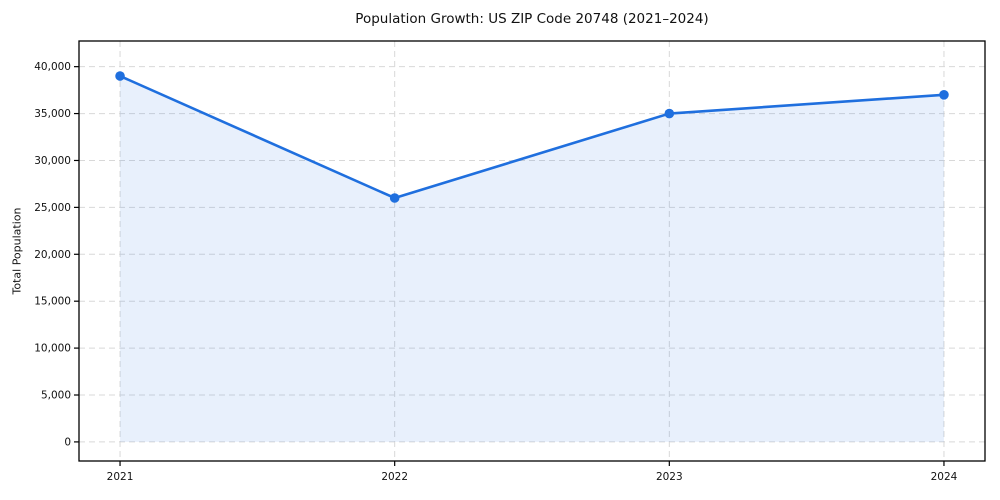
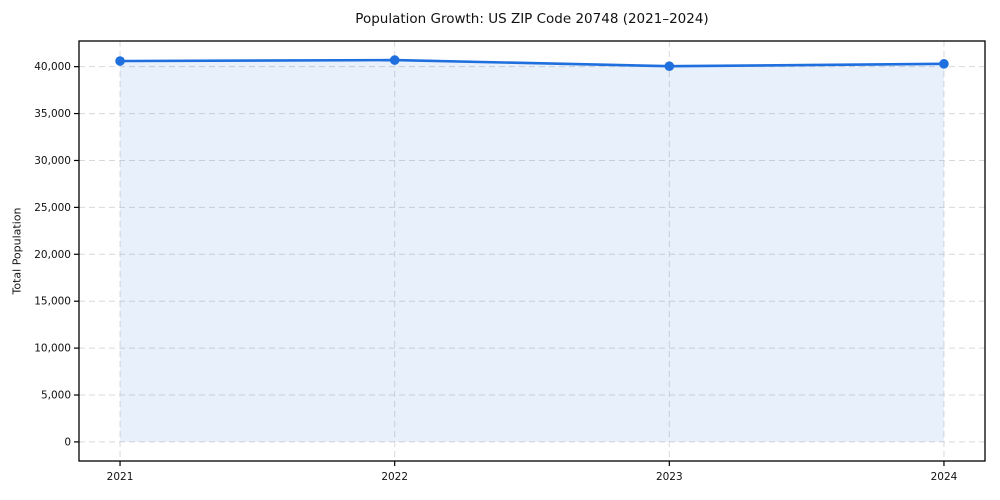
2021: 39000 -> 41000
2022: 26000 -> 41000
2023: 35000 -> 40000
2024: 37000 -> 40000
